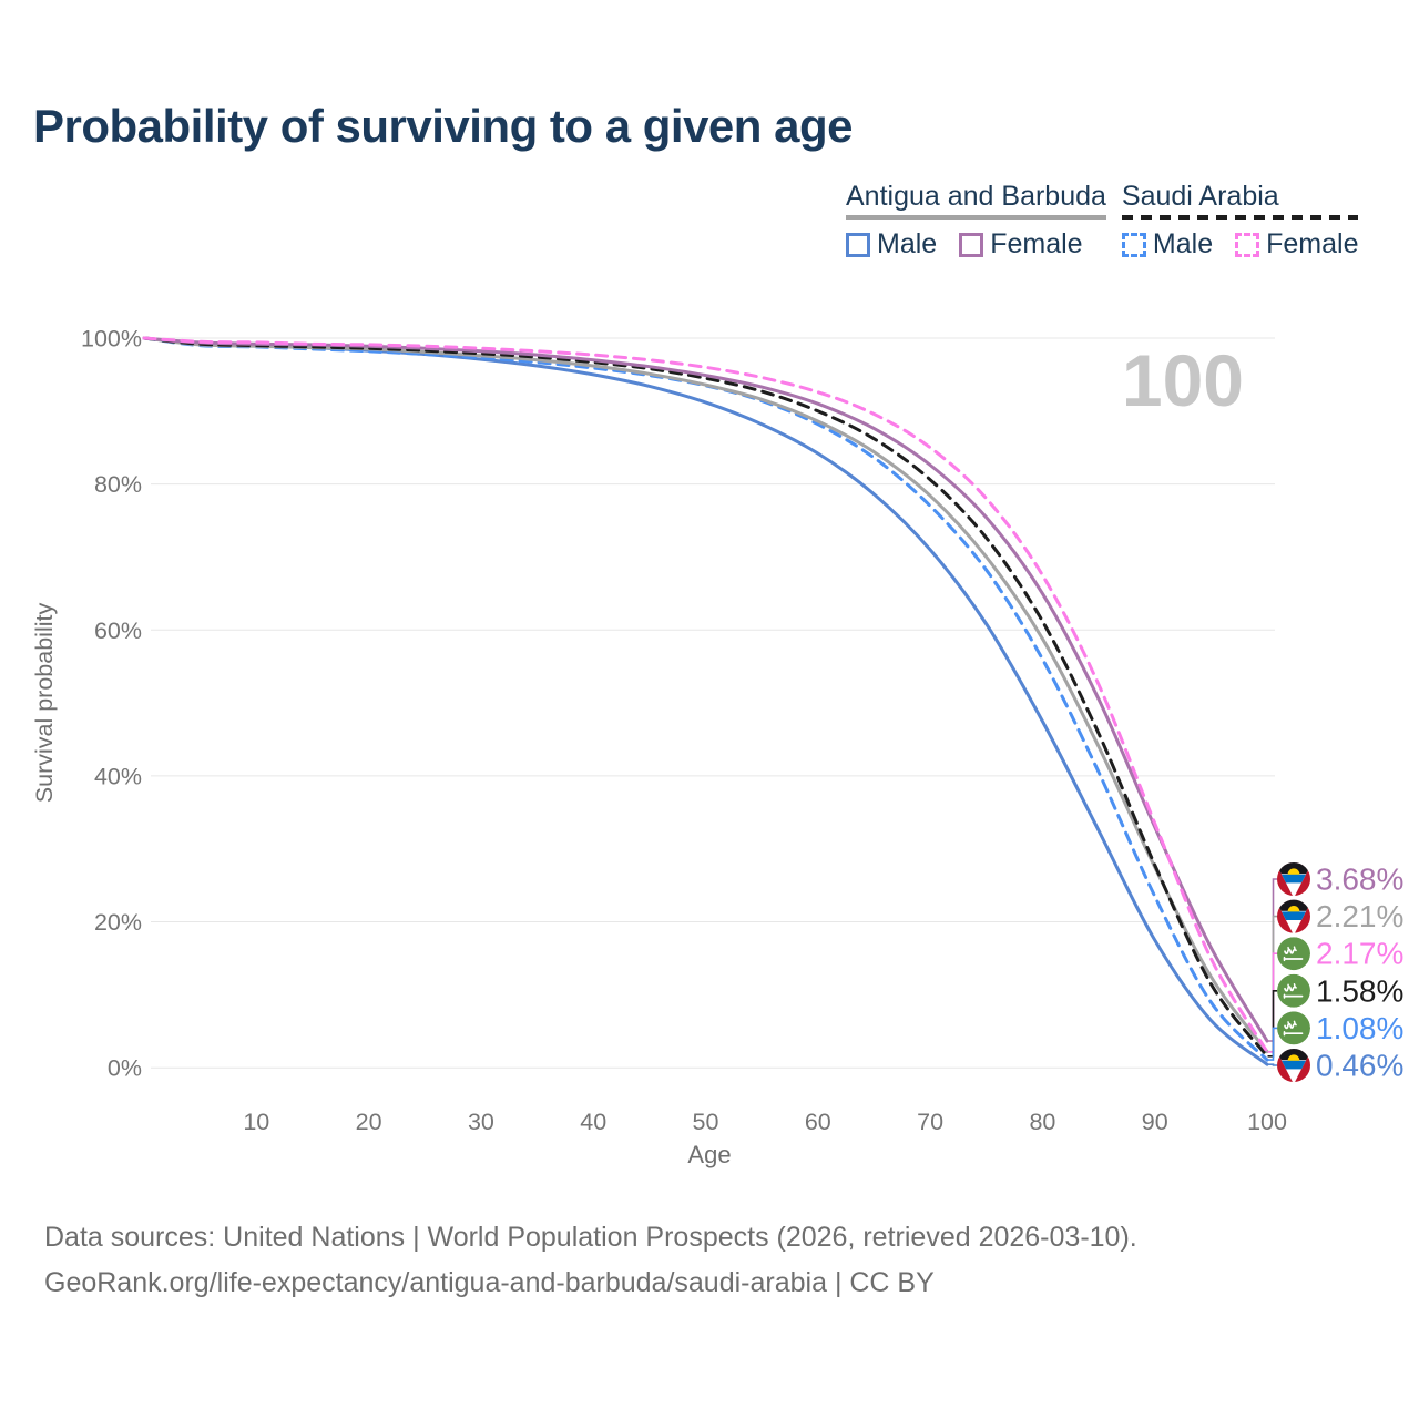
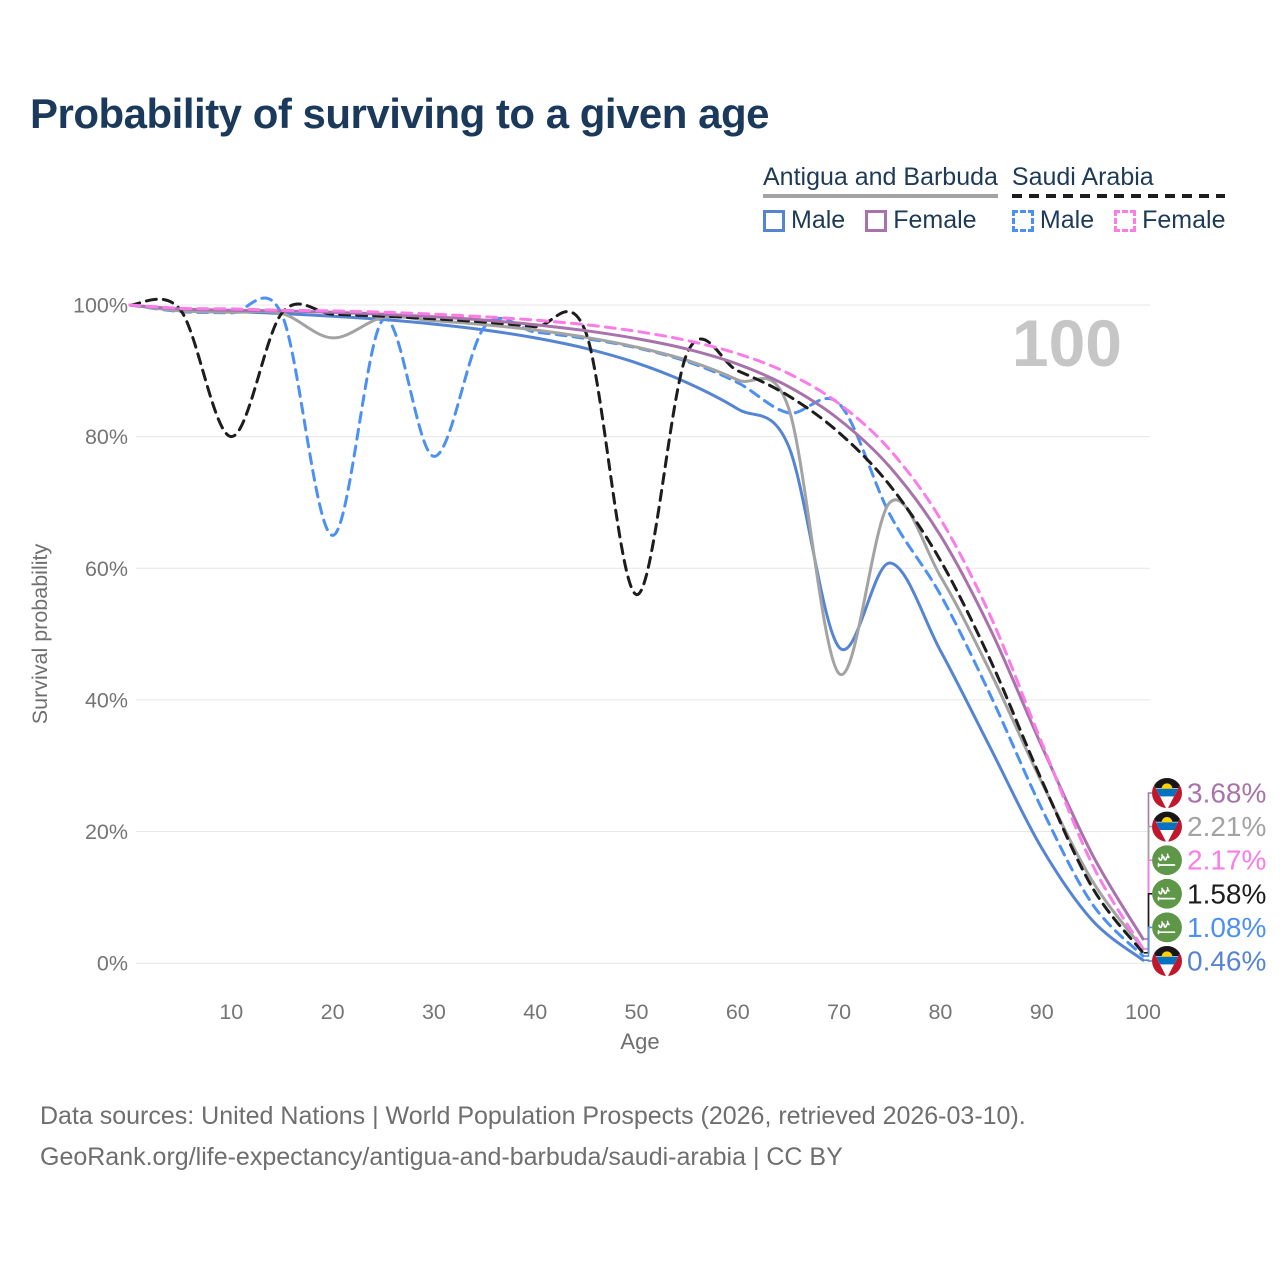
Saudi Arabia/10: 99% -> 80%
Saudi Arabia Male/20: 98% -> 65%
Antigua and Barbuda/20: 98% -> 95%
Saudi Arabia Male/30: 97% -> 77%
Saudi Arabia/50: 94% -> 56%
Antigua and Barbuda Male/70: 71% -> 48%
Saudi Arabia Male/70: 77% -> 85%
Antigua and Barbuda/70: 78% -> 44%
